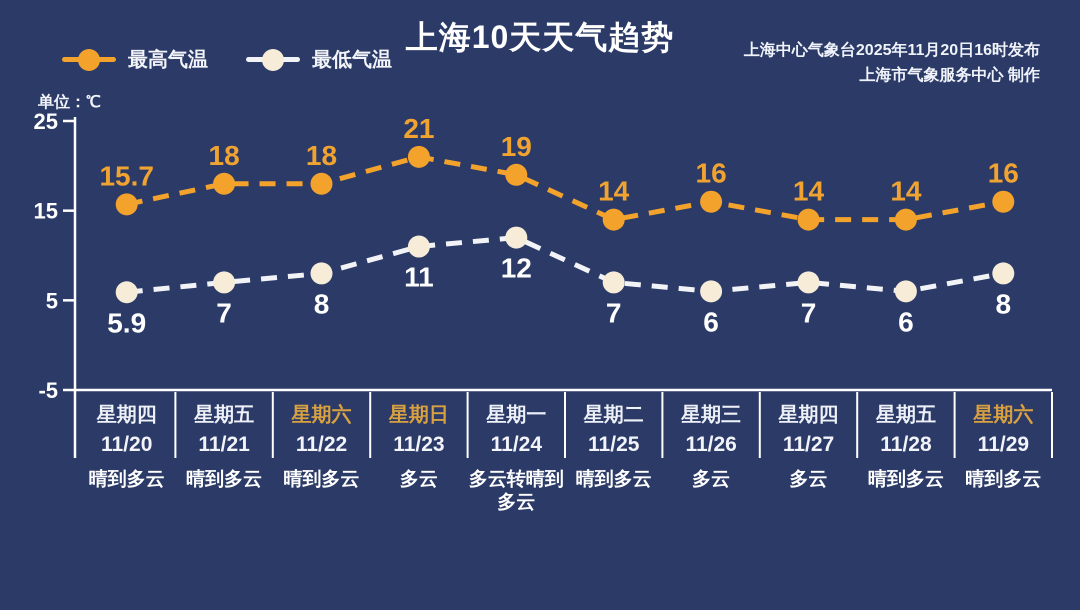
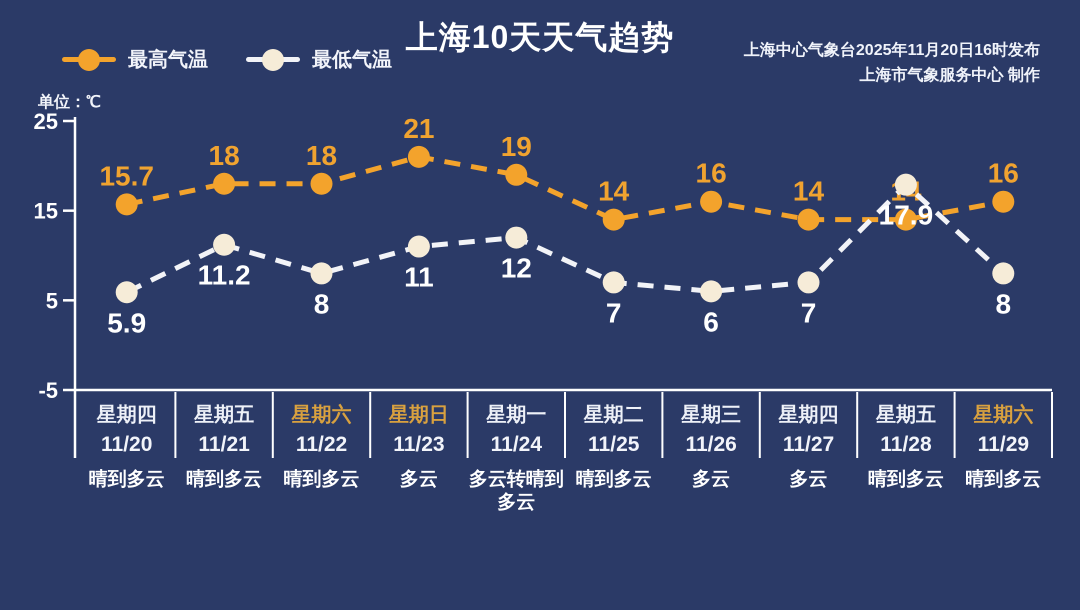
最低气温/11/21: 7 -> 11.2
最低气温/11/28: 6 -> 17.9
